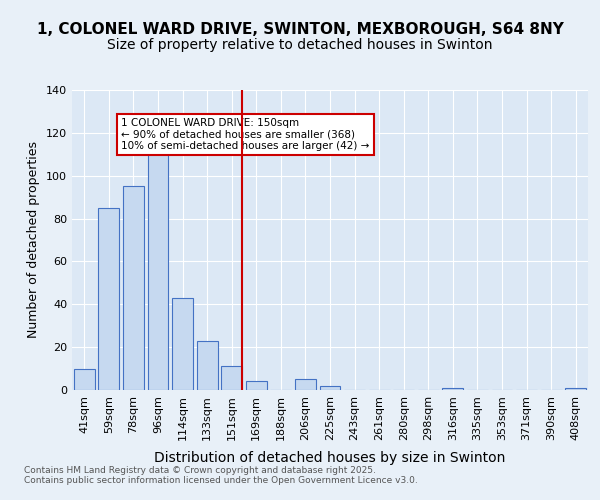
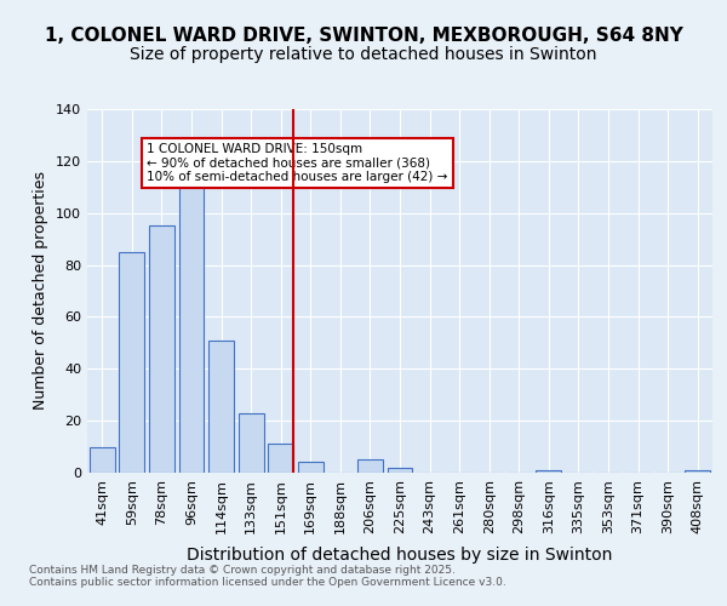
114sqm: 43 -> 51
